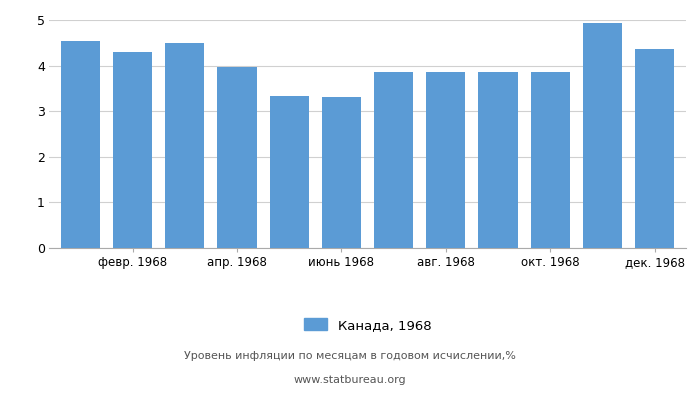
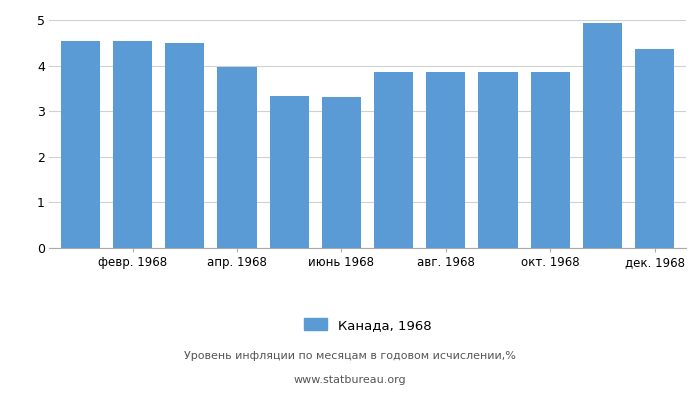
февр. 1968: 4.30 -> 4.55
